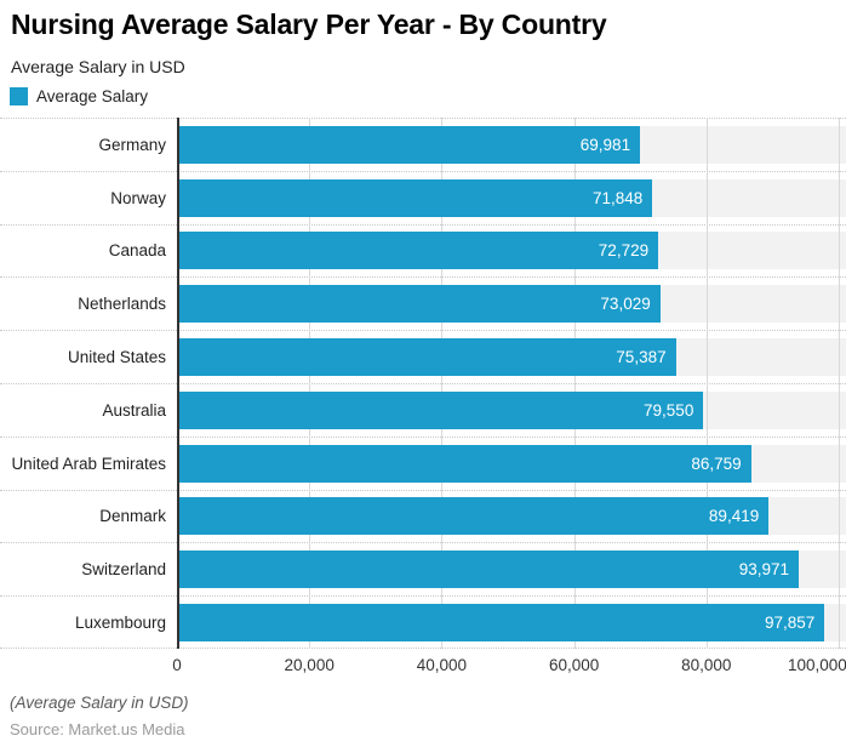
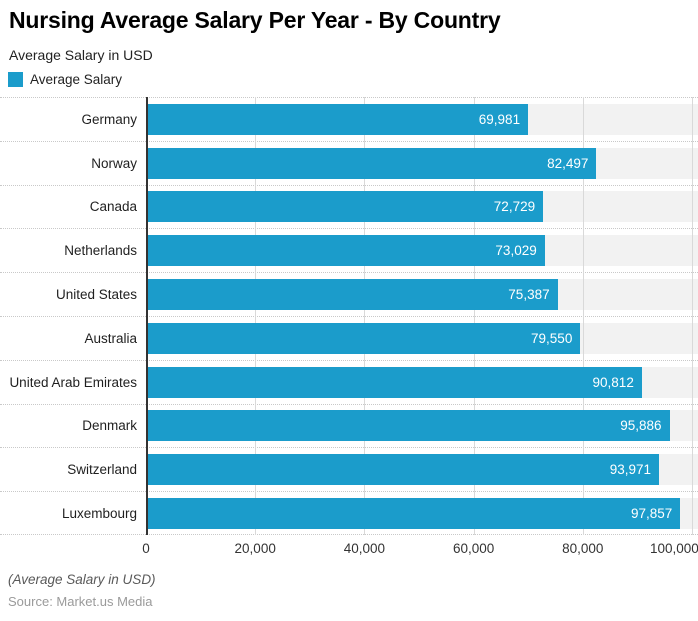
Norway: 71,848 -> 82,497
United Arab Emirates: 86,759 -> 90,812
Denmark: 89,419 -> 95,886
